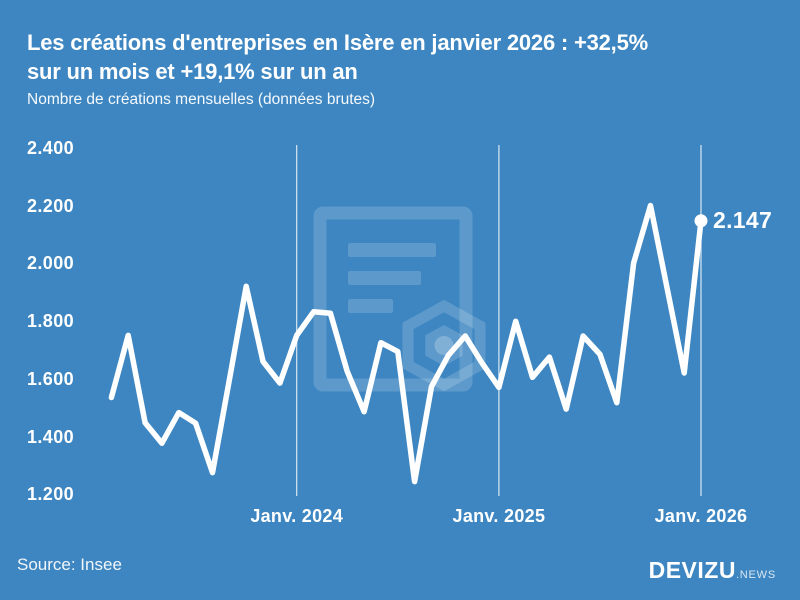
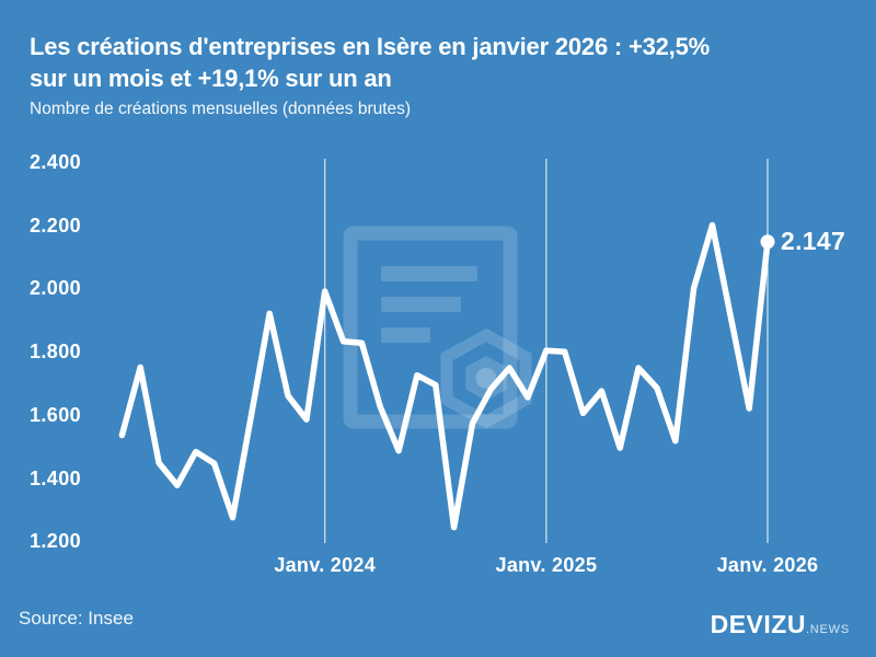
Janv. 2024: 1750 -> 1990
Janv. 2025: 1570 -> 1800
